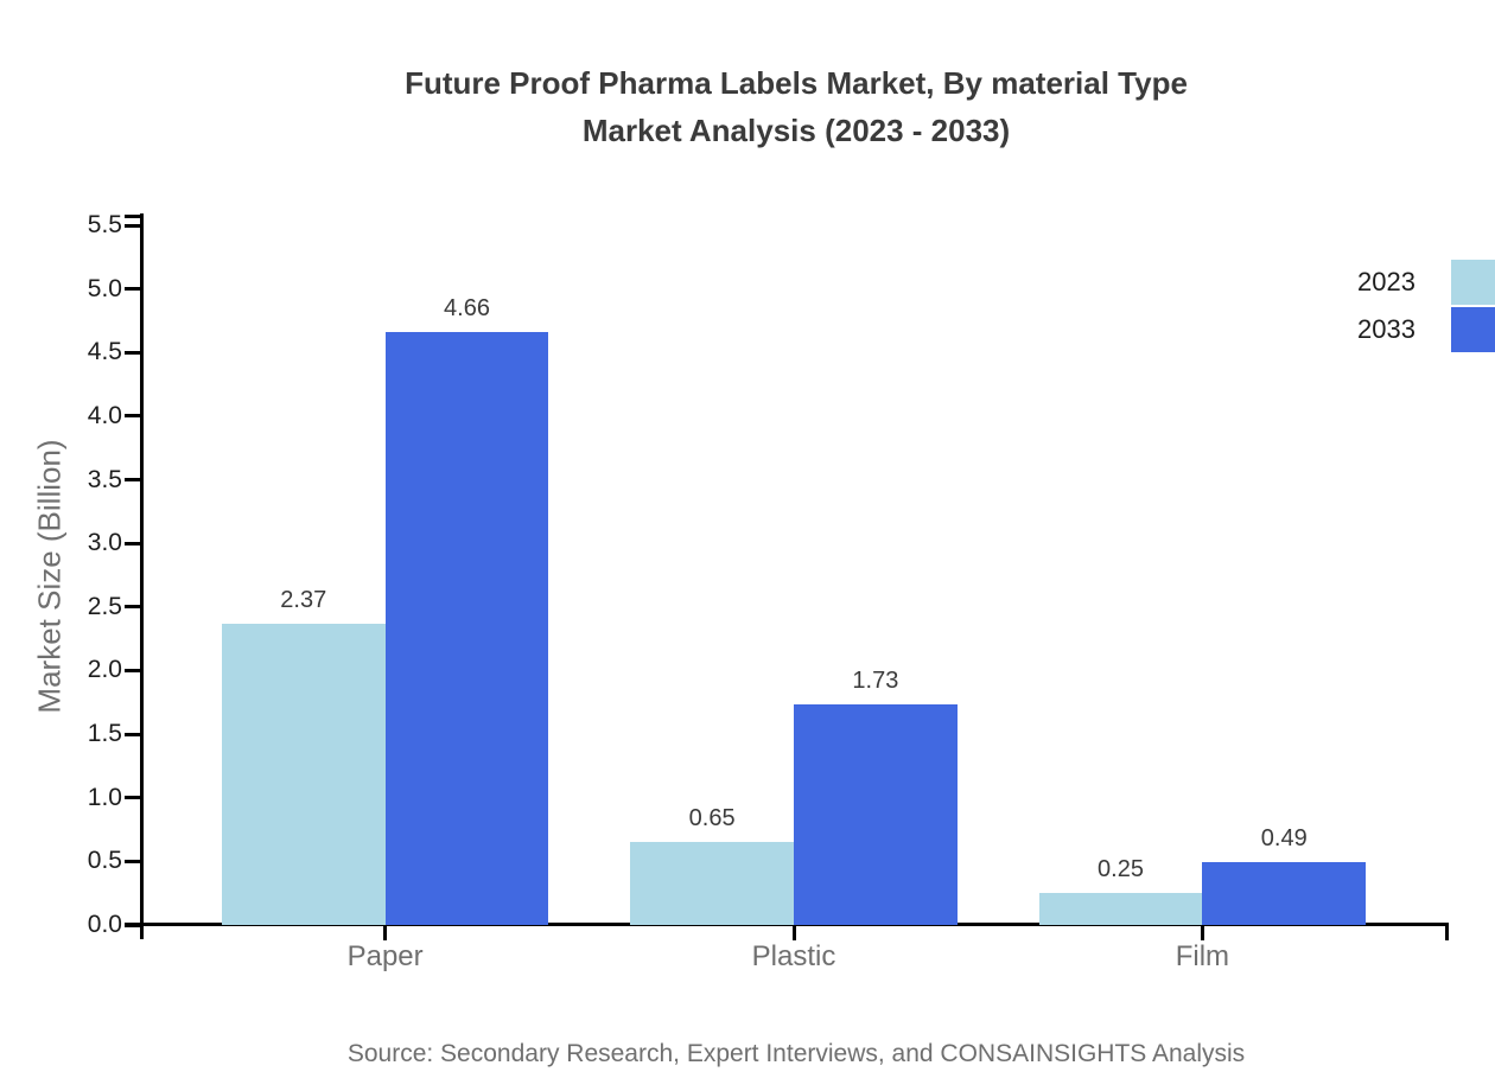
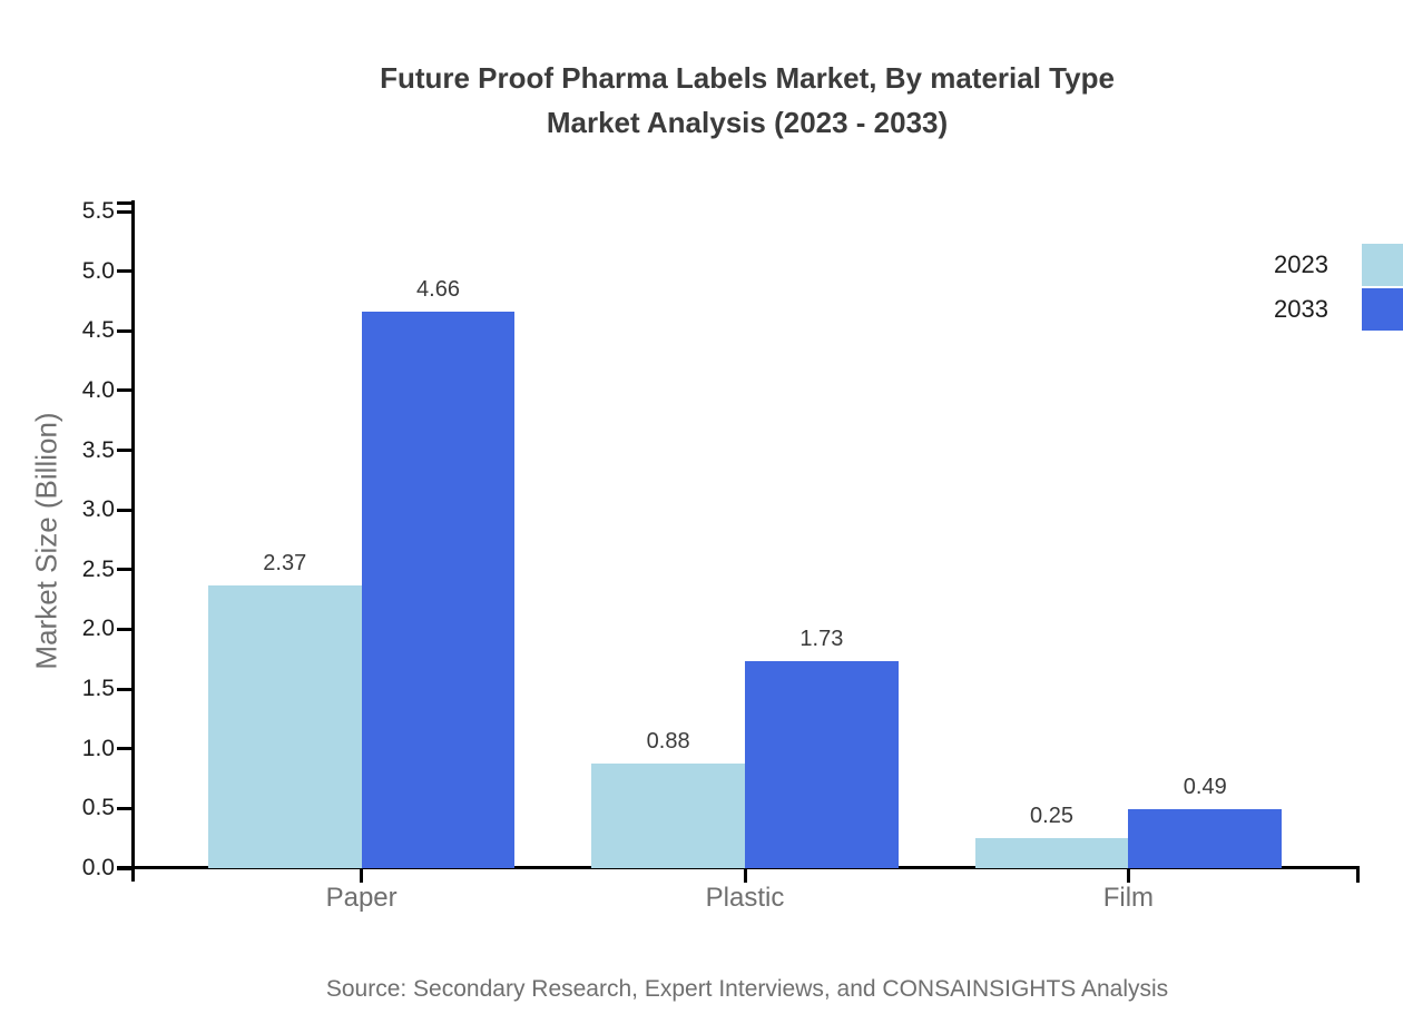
2023/Plastic: 0.65 -> 0.88
